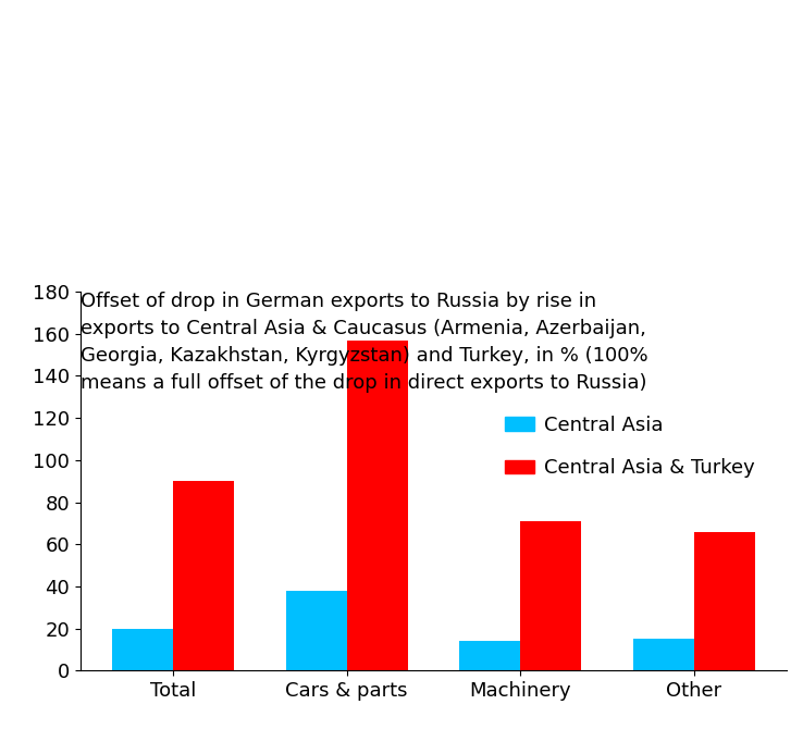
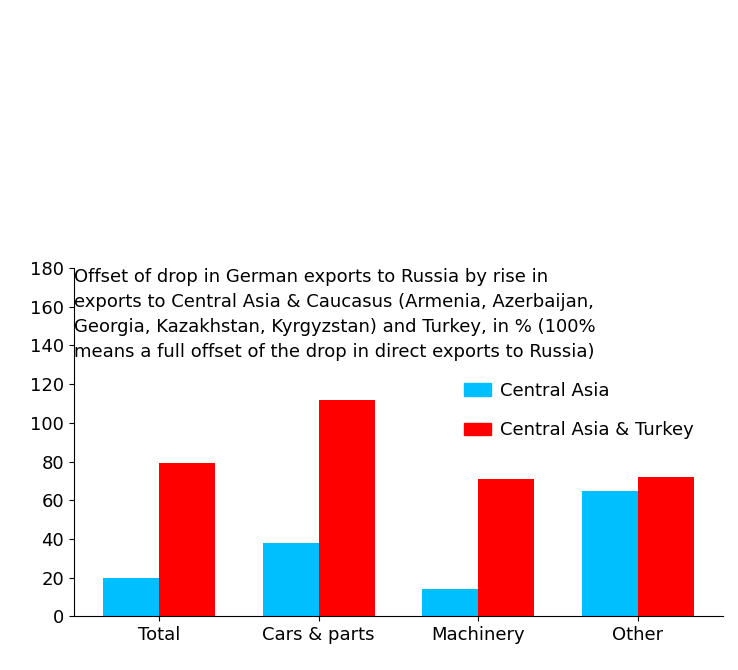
Central Asia & Turkey/Total: 90 -> 79
Central Asia & Turkey/Cars & parts: 157 -> 112
Central Asia/Other: 15 -> 65
Central Asia & Turkey/Other: 66 -> 72
